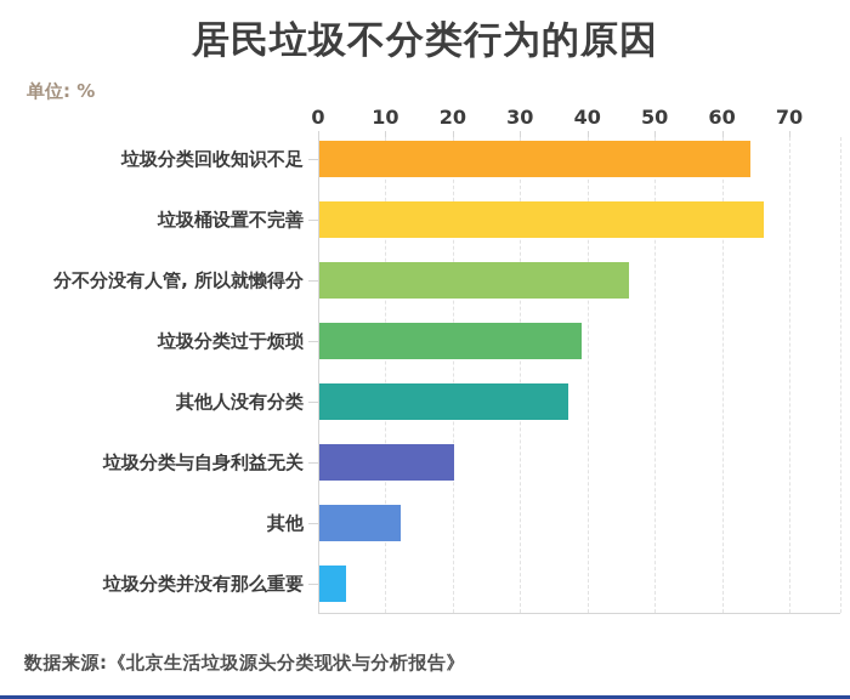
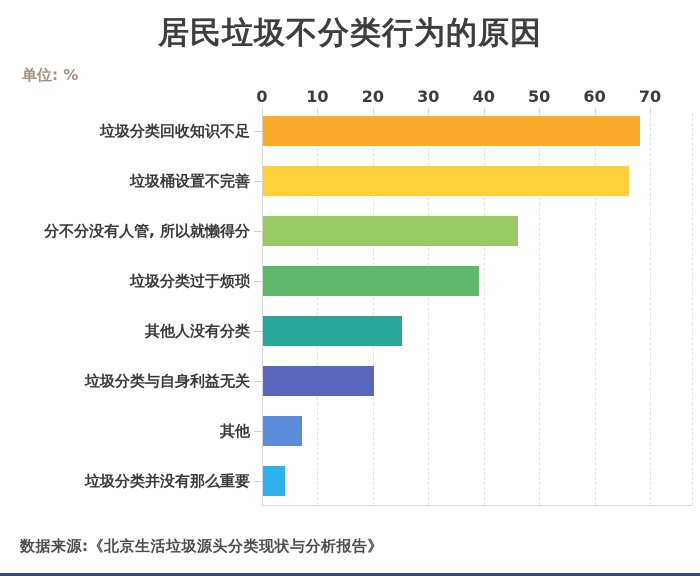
垃圾分类回收知识不足: 64 -> 68
其他人没有分类: 37 -> 25
其他: 12 -> 7
